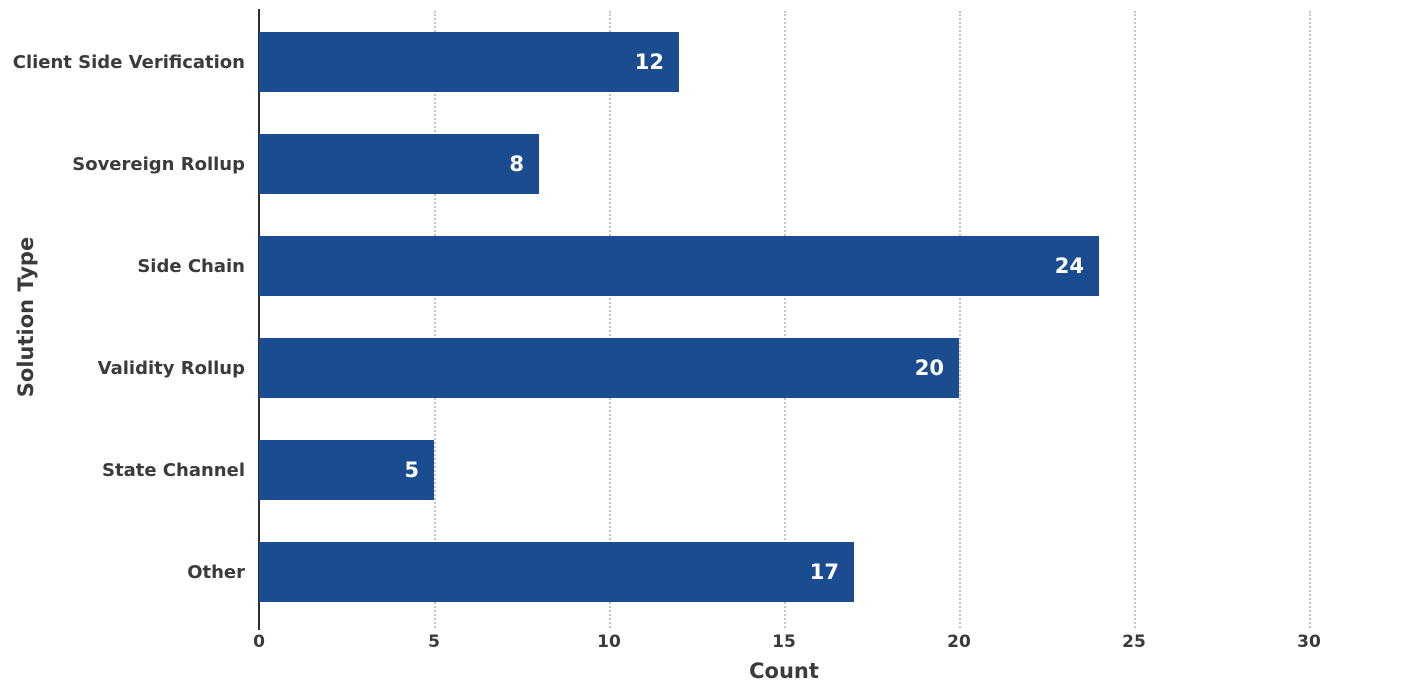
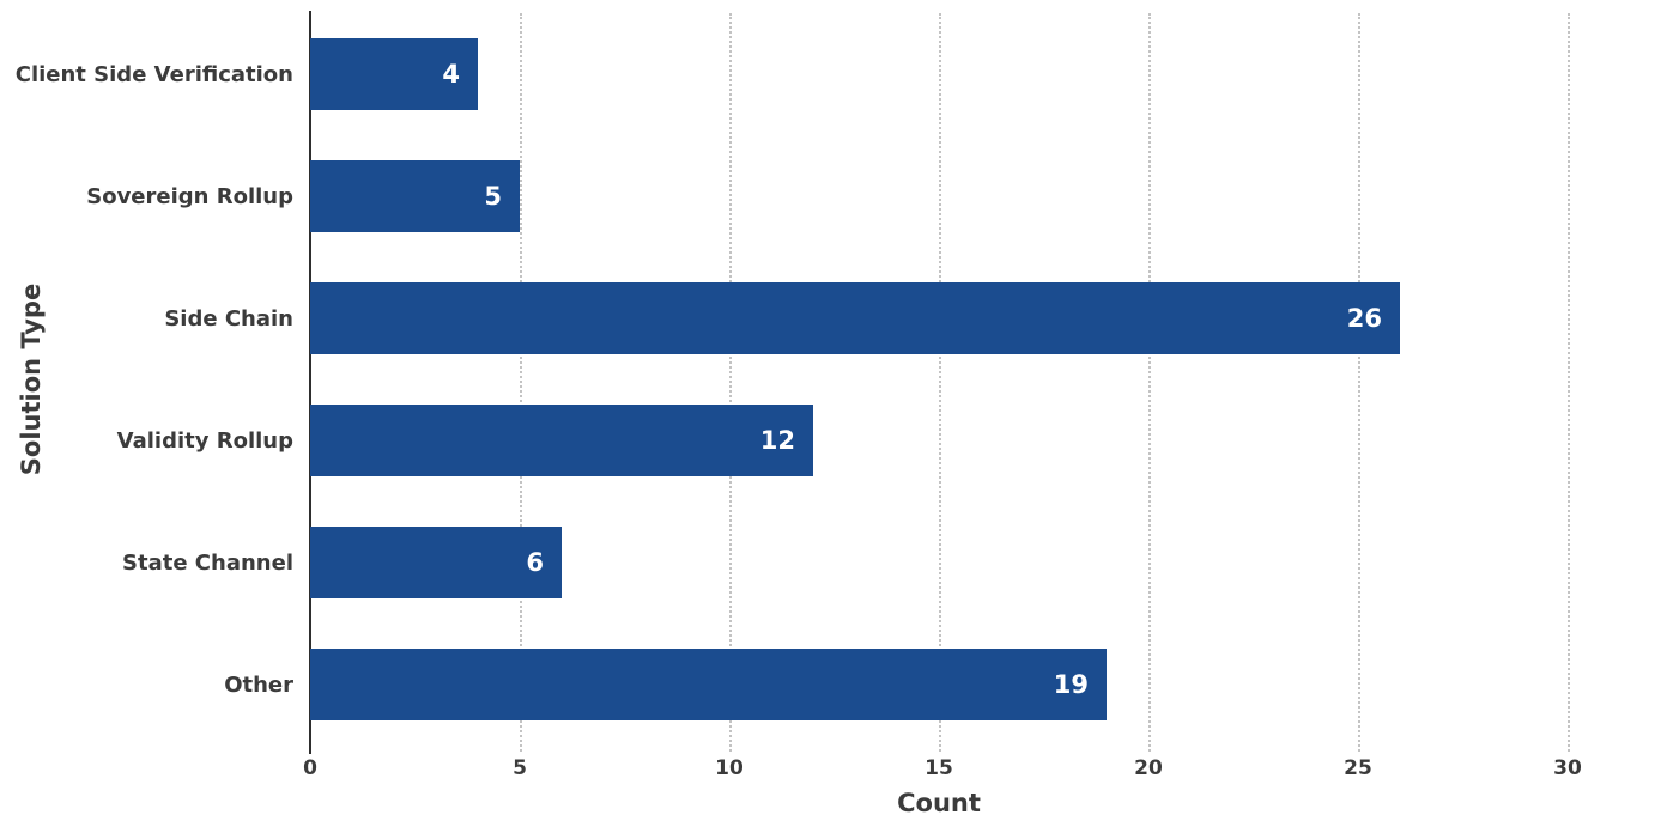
Client Side Verification: 12 -> 4
Sovereign Rollup: 8 -> 5
Side Chain: 24 -> 26
Validity Rollup: 20 -> 12
State Channel: 5 -> 6
Other: 17 -> 19
